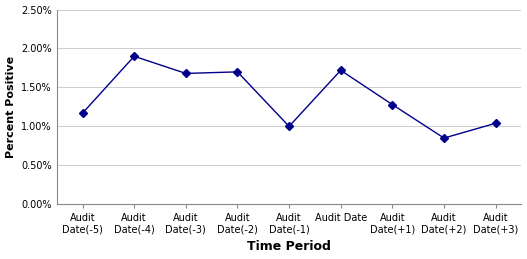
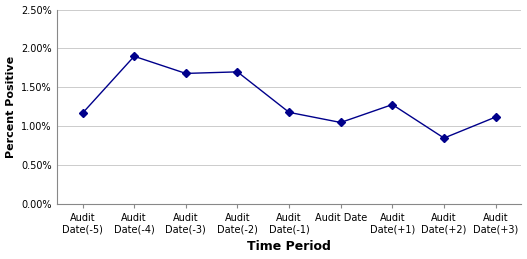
Audit Date(-1): 1.00% -> 1.18%
Audit Date: 1.72% -> 1.05%
Audit Date(+3): 1.04% -> 1.12%
